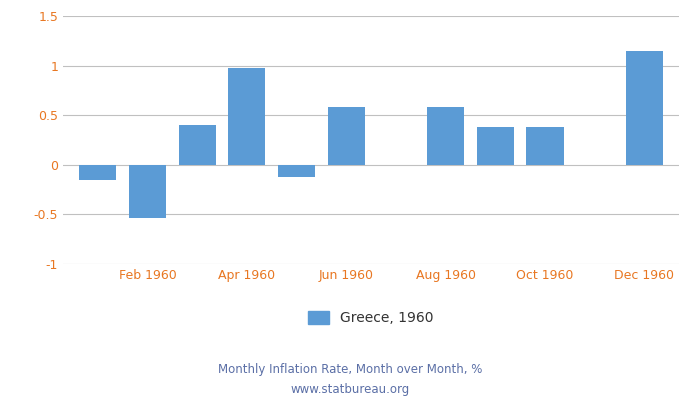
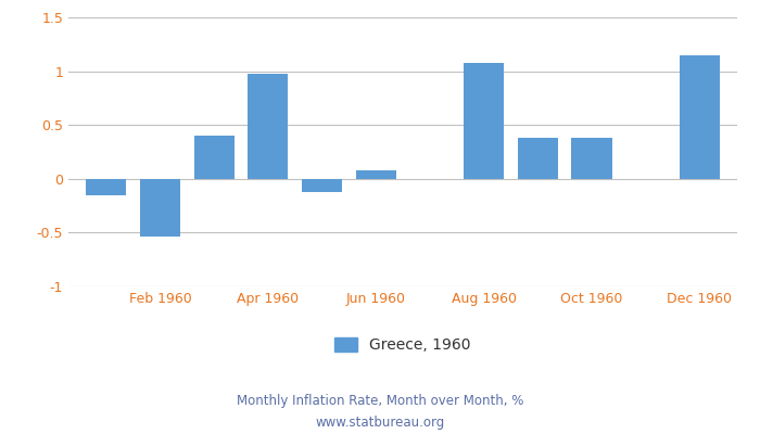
Jun 1960: 0.58 -> 0.08
Aug 1960: 0.58 -> 1.08
